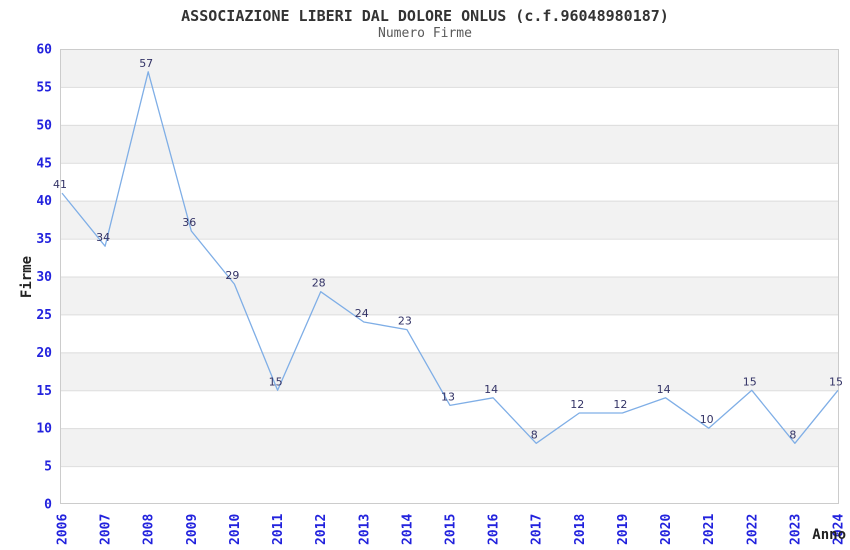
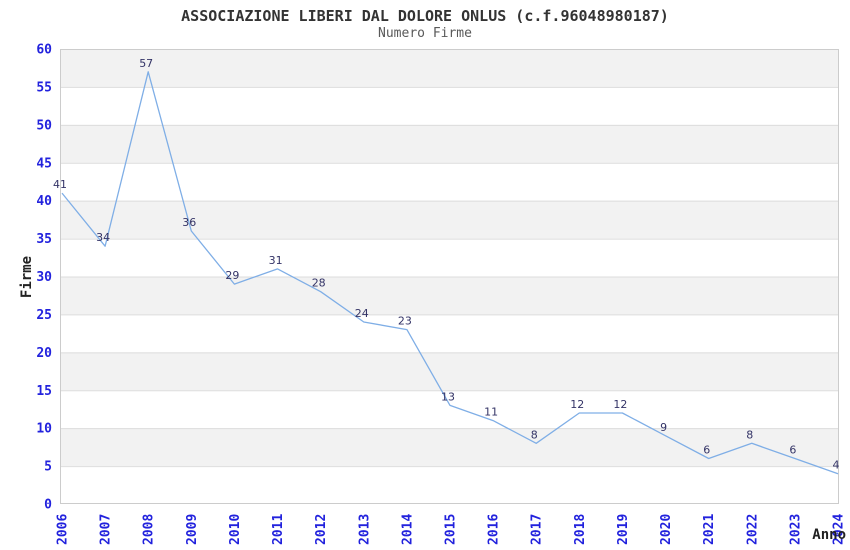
2011: 15 -> 31
2016: 14 -> 11
2020: 14 -> 9
2021: 10 -> 6
2022: 15 -> 8
2023: 8 -> 6
2024: 15 -> 4
